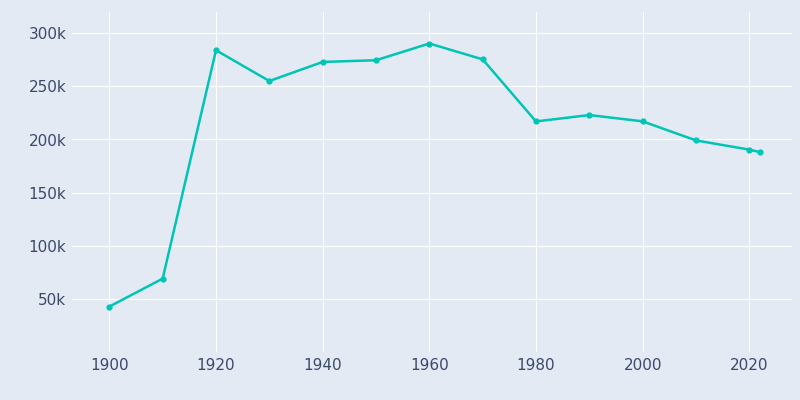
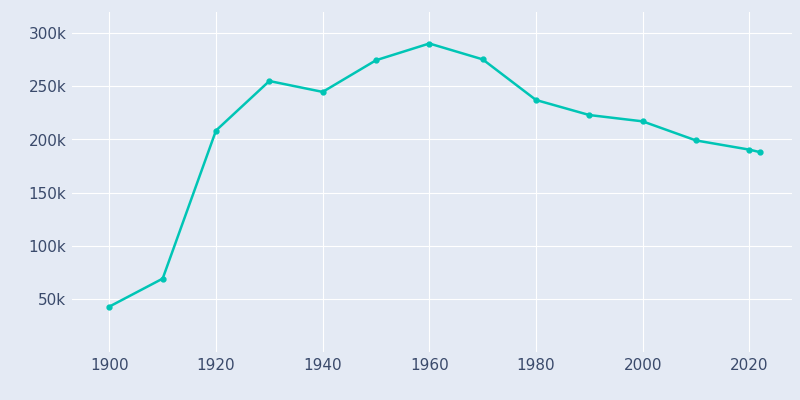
1920: 284k -> 208k
1940: 273k -> 245k
1980: 217k -> 237k
